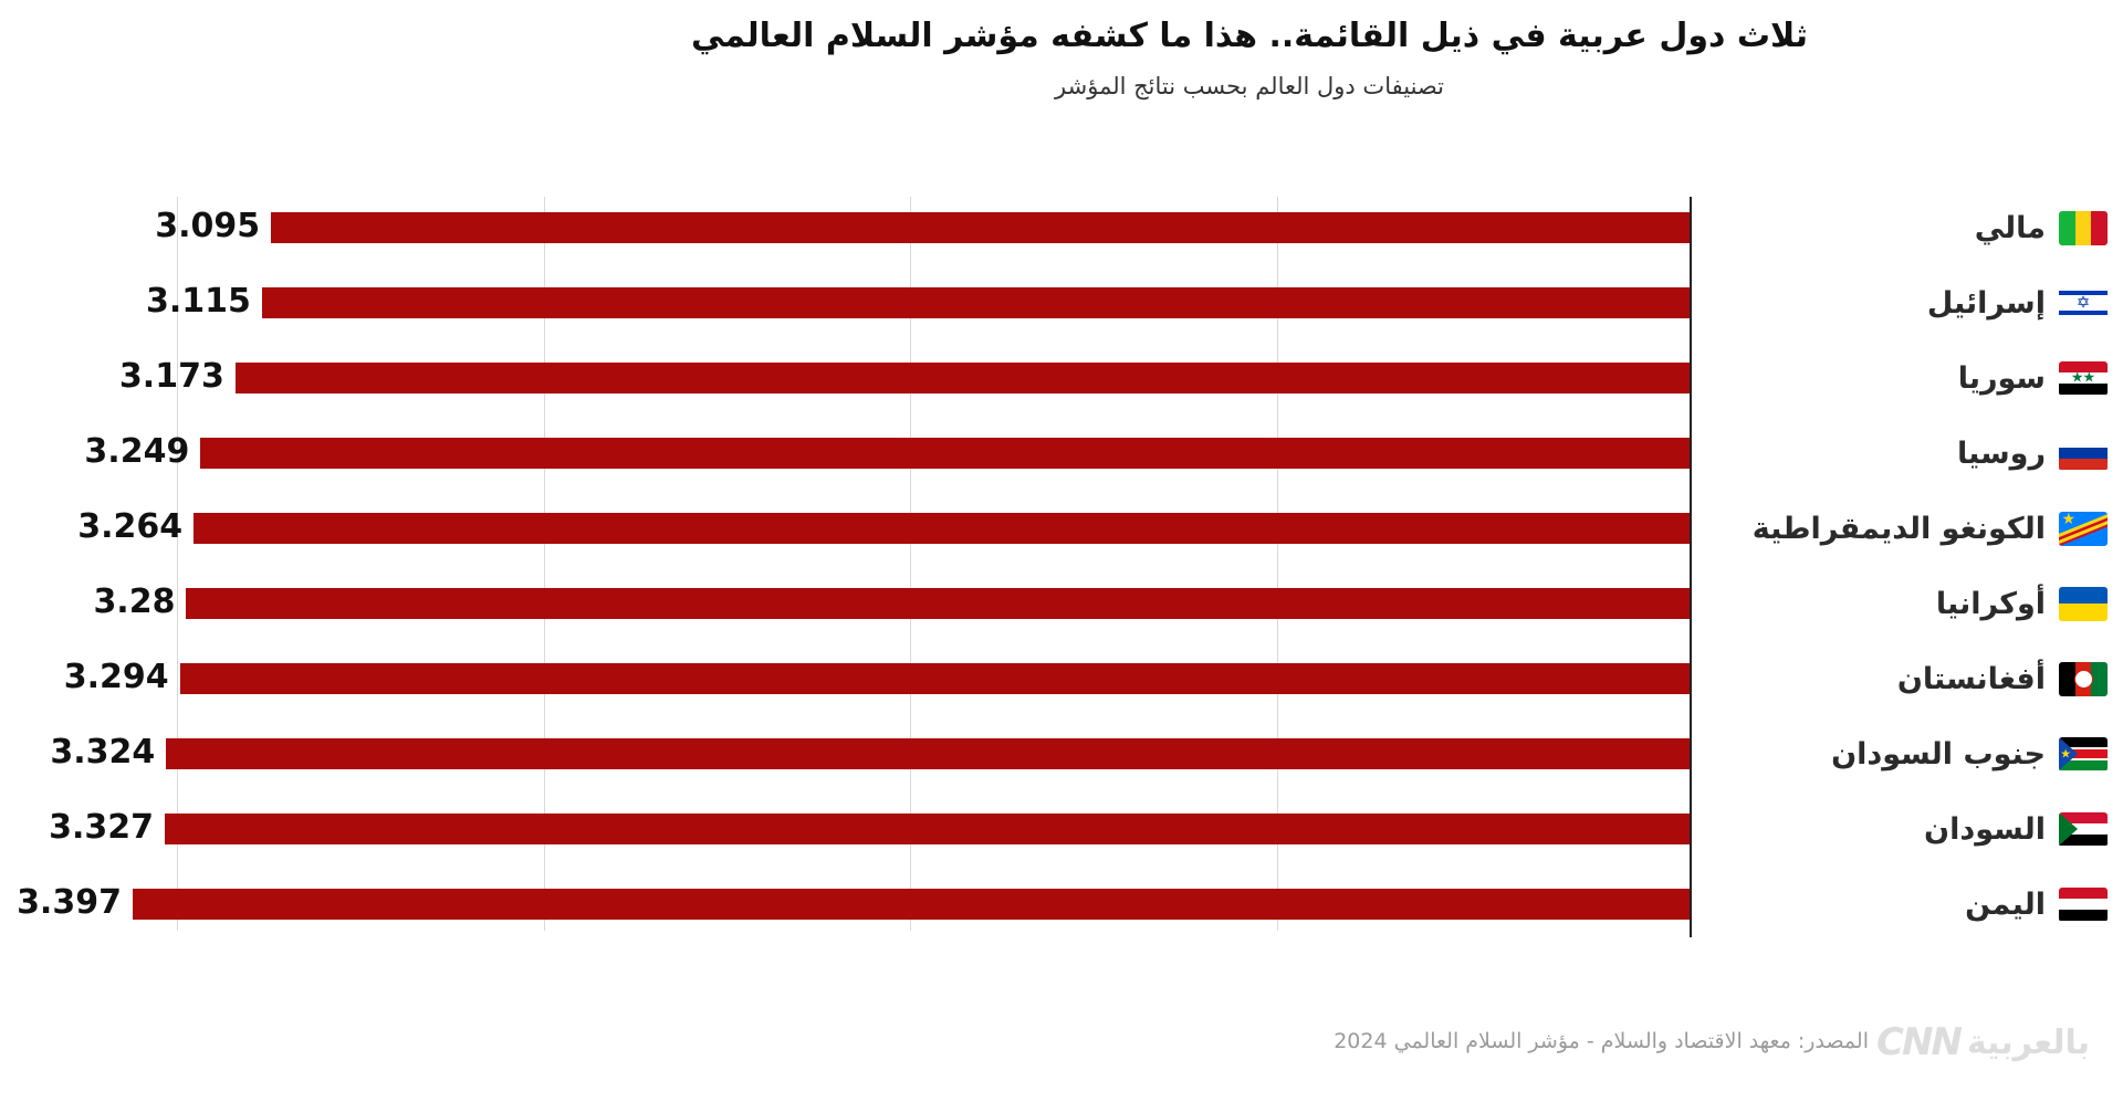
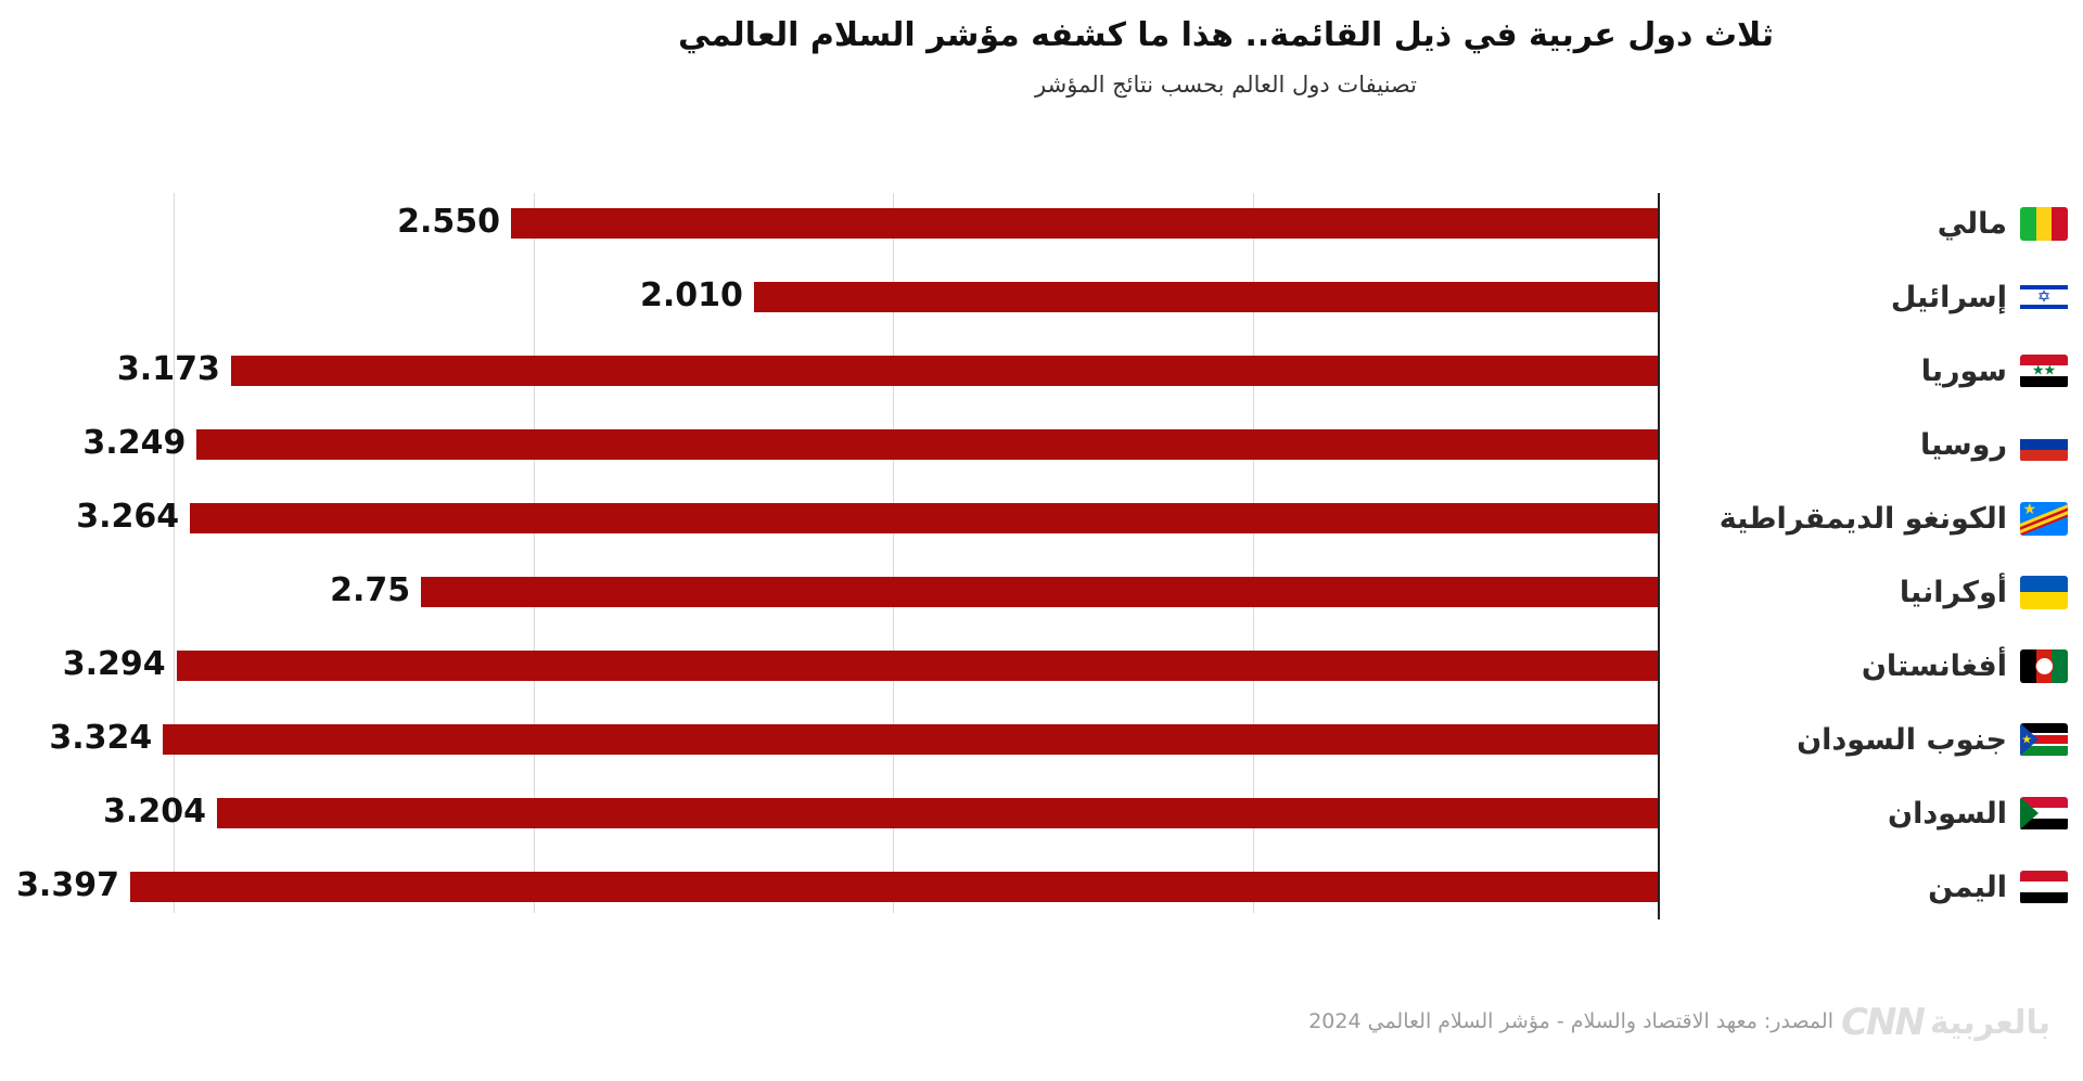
مالي: 3.095 -> 2.550
إسرائيل: 3.115 -> 2.010
أوكرانيا: 3.28 -> 2.75
السودان: 3.327 -> 3.204
